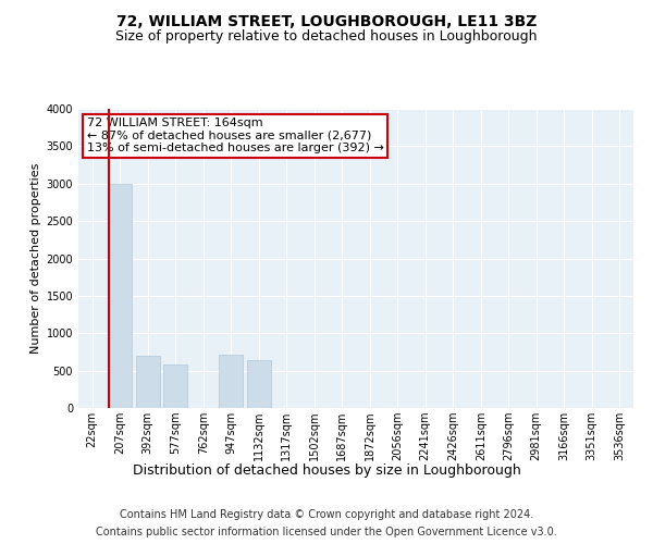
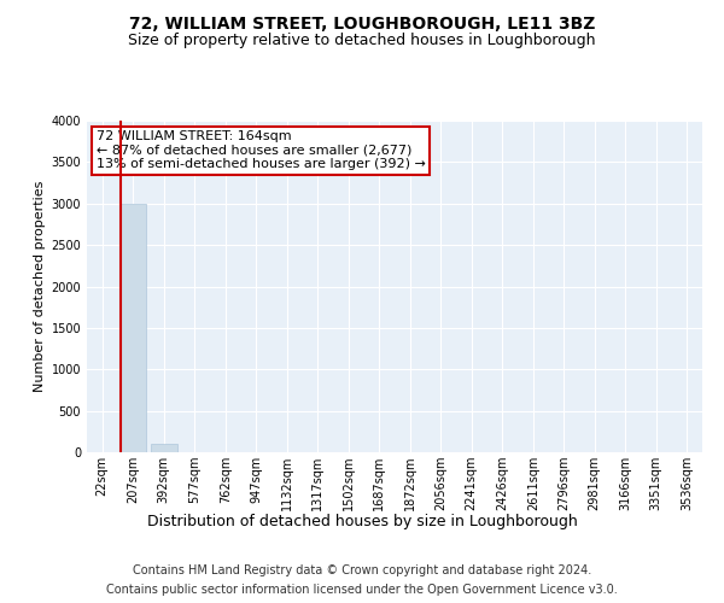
392sqm: 700 -> 100
577sqm: 580 -> 0
947sqm: 720 -> 0
1132sqm: 640 -> 0
